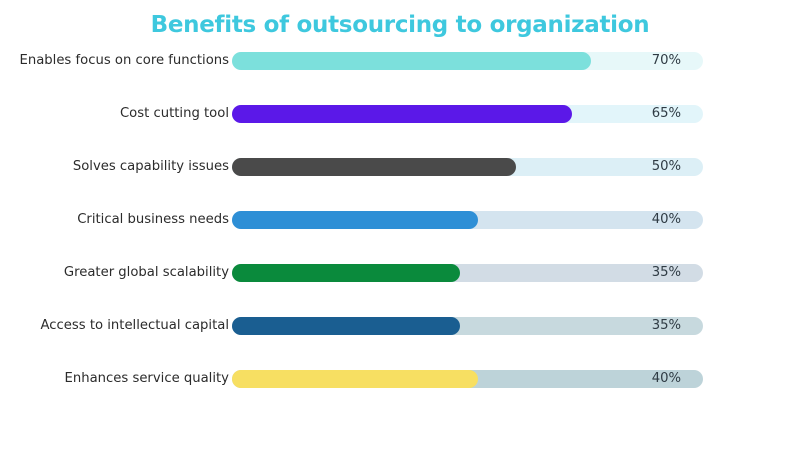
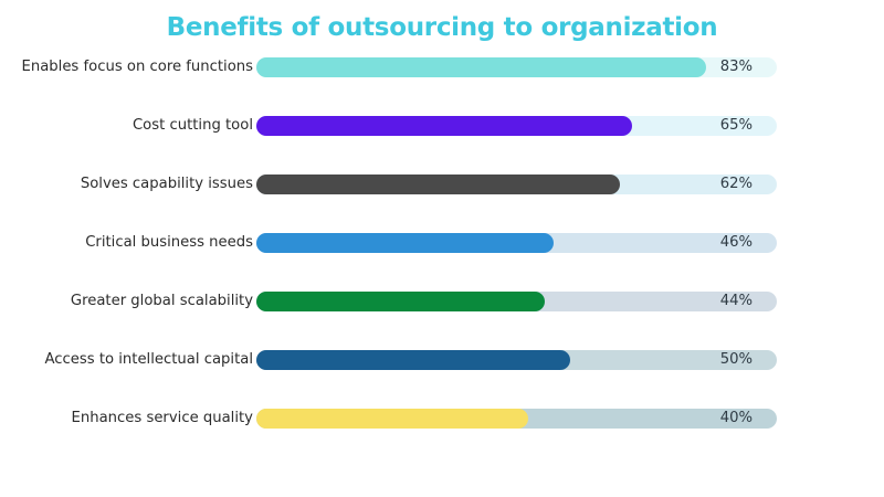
Enables focus on core functions: 70% -> 83%
Solves capability issues: 50% -> 62%
Critical business needs: 40% -> 46%
Greater global scalability: 35% -> 44%
Access to intellectual capital: 35% -> 50%
